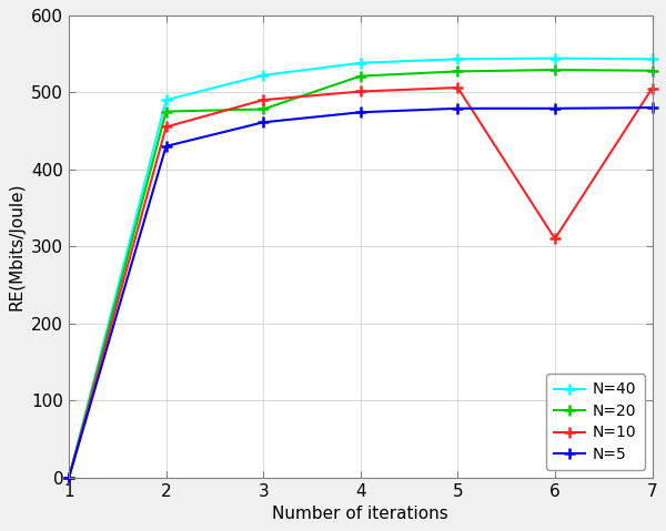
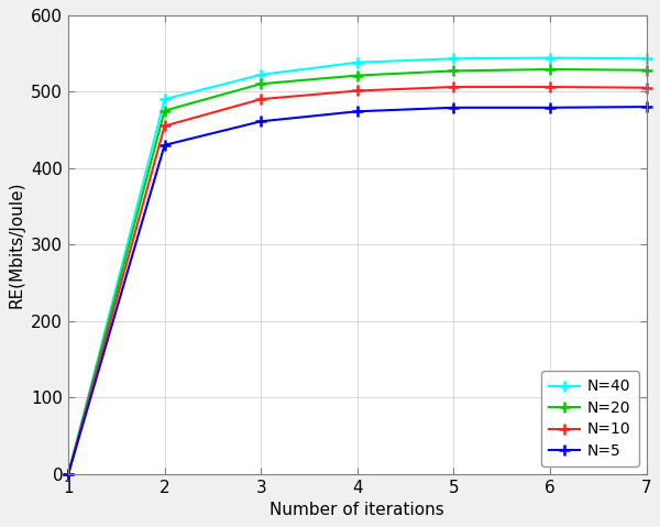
N=20/3: 478 -> 510
N=10/6: 310 -> 506
